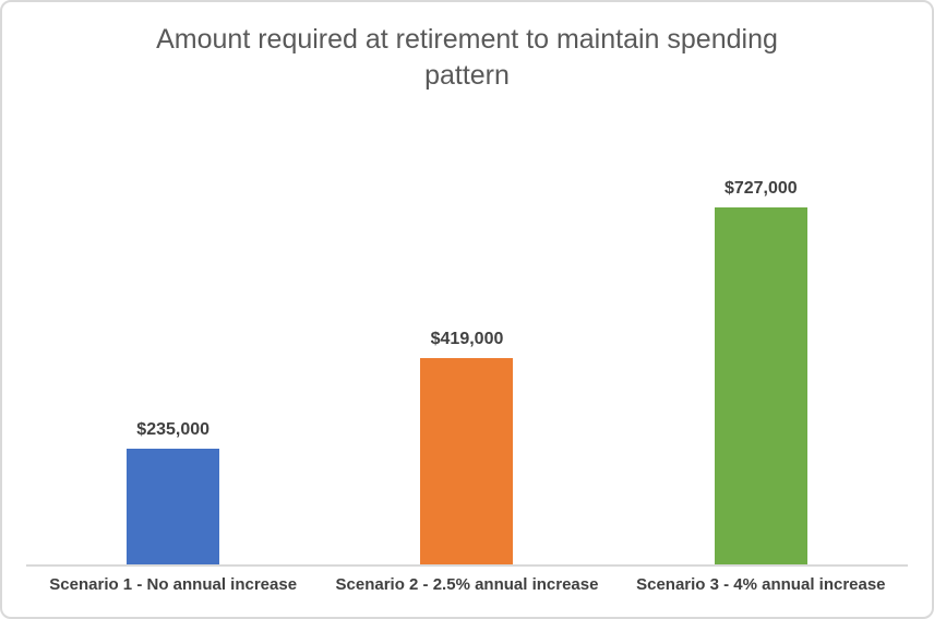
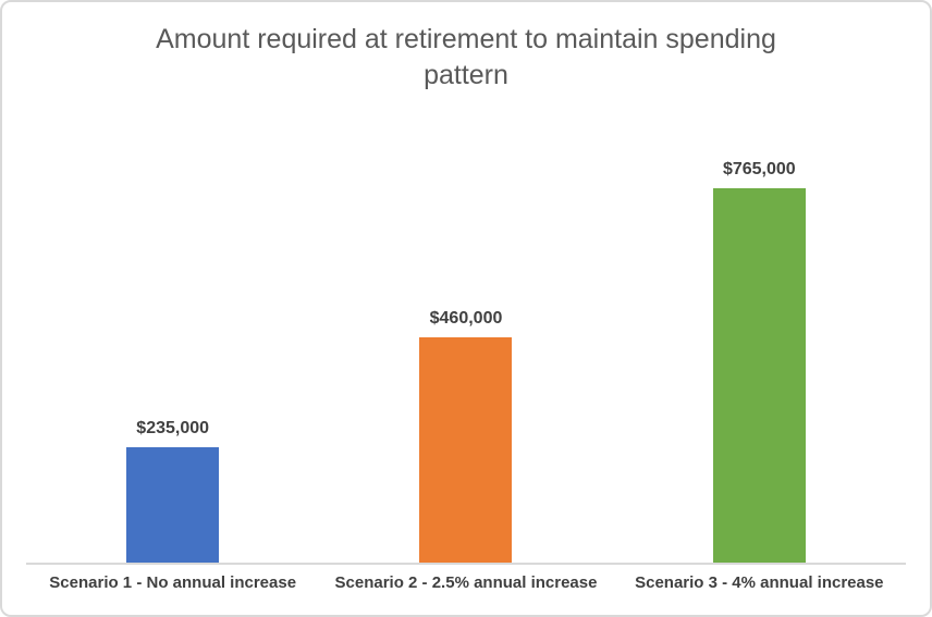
Scenario 2 - 2.5% annual increase: $419,000 -> $460,000
Scenario 3 - 4% annual increase: $727,000 -> $765,000
